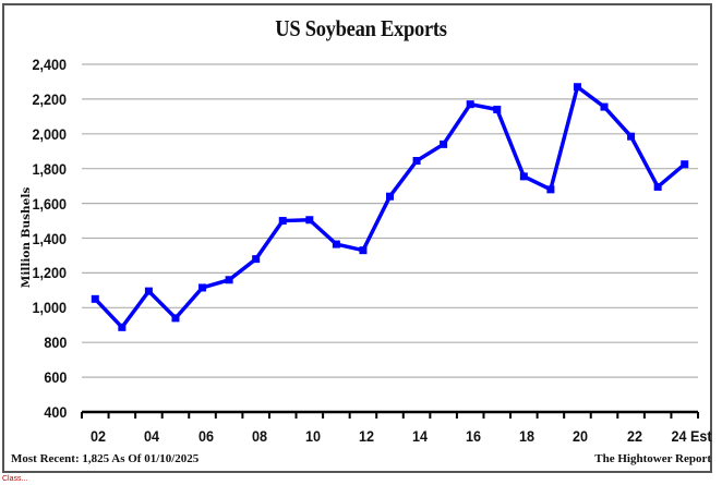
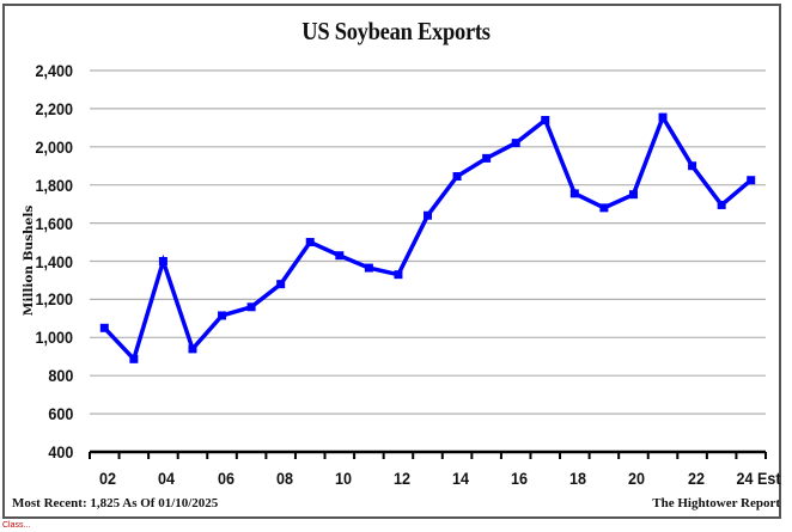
04: 1100 -> 1400
10: 1500 -> 1430
16: 2170 -> 2020
20: 2270 -> 1750
22: 1980 -> 1900
